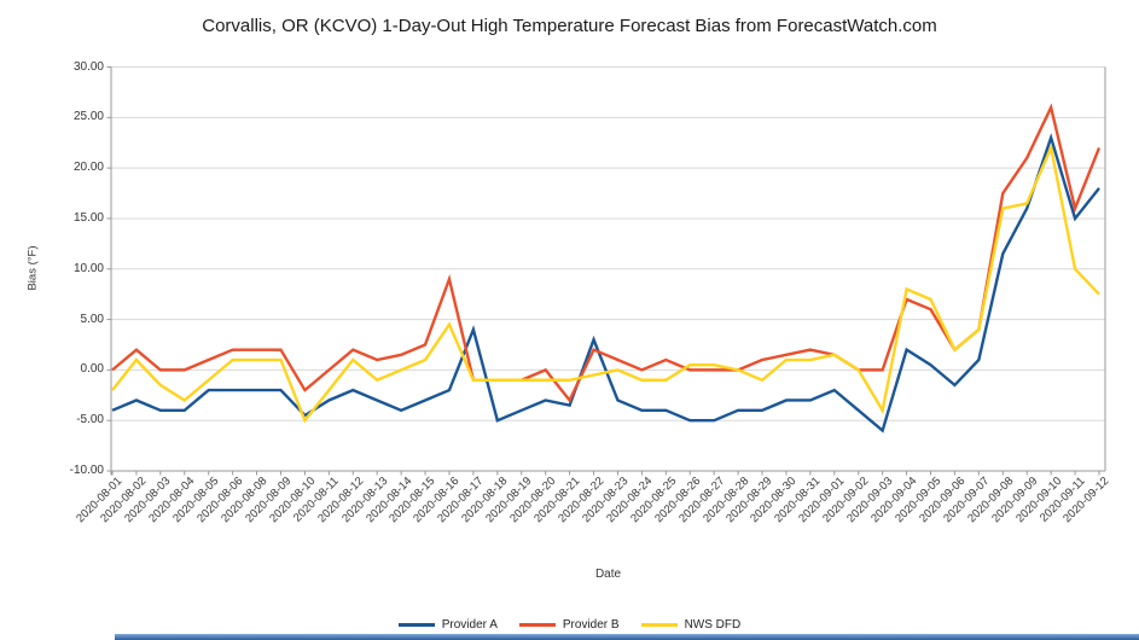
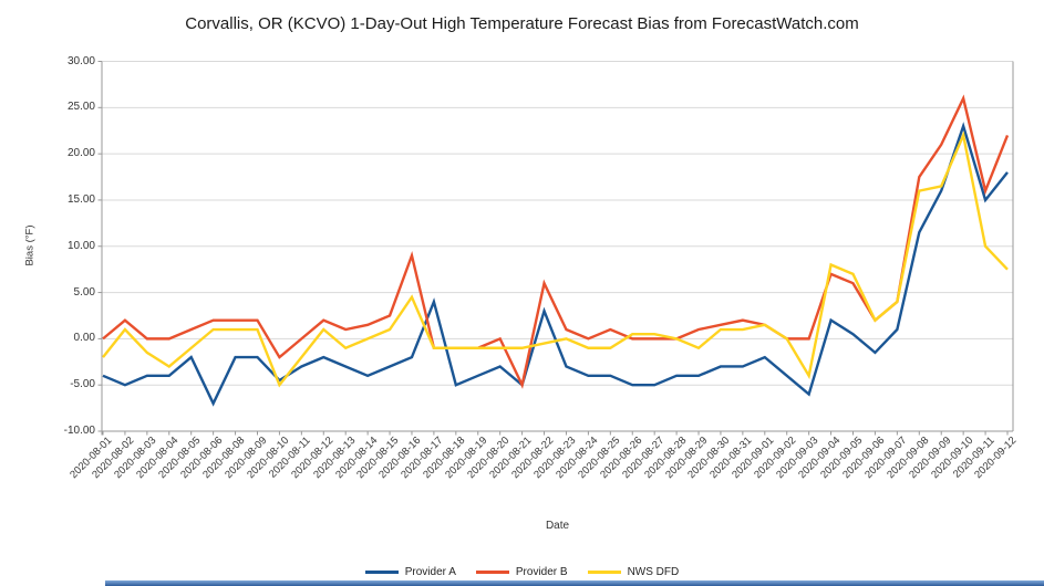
Provider A/2020-08-02: -3 -> -5
Provider A/2020-08-06: -2 -> -7
Provider A/2020-08-21: -4 -> -5
Provider B/2020-08-21: -3 -> -5
Provider B/2020-08-22: 2 -> 6
